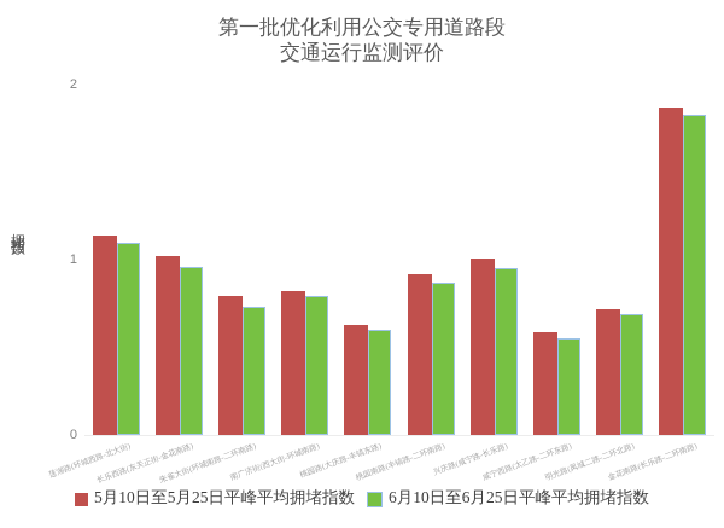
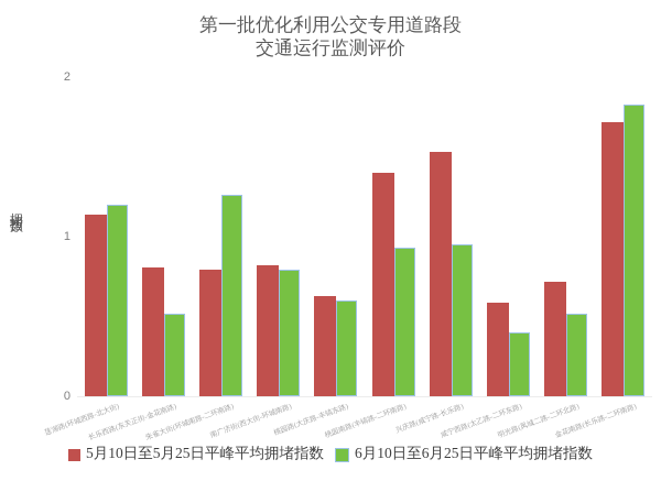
6月10日至6月25日平峰平均拥堵指数/莲湖路(环城西路-北大街): 1.10 -> 1.20
5月10日至5月25日平峰平均拥堵指数/长乐西路(东关正街-金花南路): 1.02 -> 0.81
6月10日至6月25日平峰平均拥堵指数/长乐西路(东关正街-金花南路): 0.96 -> 0.52
6月10日至6月25日平峰平均拥堵指数/朱雀大街(环城南路-二环南路): 0.73 -> 1.26
5月10日至5月25日平峰平均拥堵指数/桃园南路(丰镐路-二环南路): 0.92 -> 1.40
6月10日至6月25日平峰平均拥堵指数/桃园南路(丰镐路-二环南路): 0.87 -> 0.93
5月10日至5月25日平峰平均拥堵指数/兴庆路(咸宁路-长乐路): 1.01 -> 1.53
6月10日至6月25日平峰平均拥堵指数/咸宁西路(太乙路-二环东路): 0.55 -> 0.40
6月10日至6月25日平峰平均拥堵指数/明光路(凤城二路-二环北路): 0.69 -> 0.52
5月10日至5月25日平峰平均拥堵指数/金花南路(长乐路-二环南路): 1.87 -> 1.72
